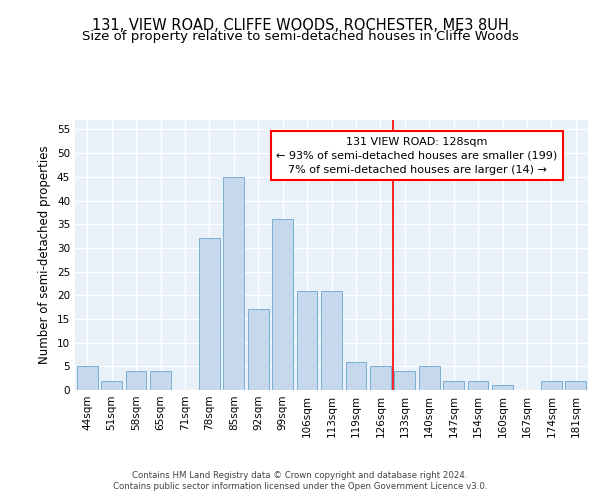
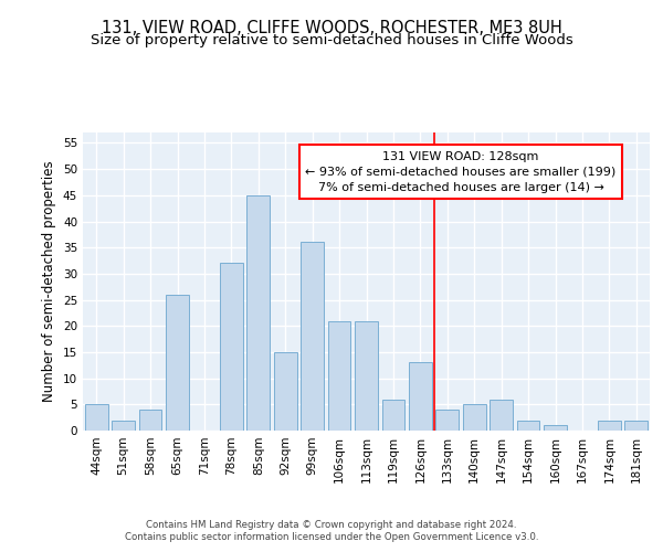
65sqm: 4 -> 26
92sqm: 17 -> 15
126sqm: 5 -> 13
147sqm: 2 -> 6
